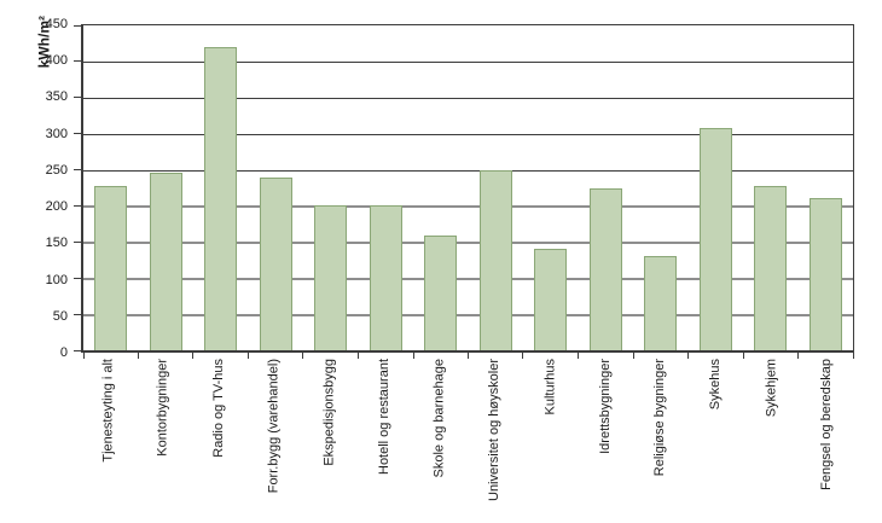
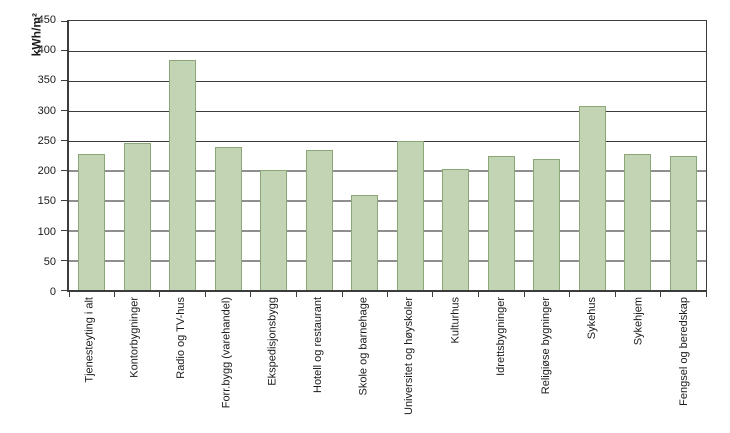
Radio og TV-hus: 420 -> 380
Hotell og restaurant: 200 -> 230
Kulturhus: 140 -> 200
Religiøse bygninger: 130 -> 220
Fengsel og beredskap: 210 -> 220
